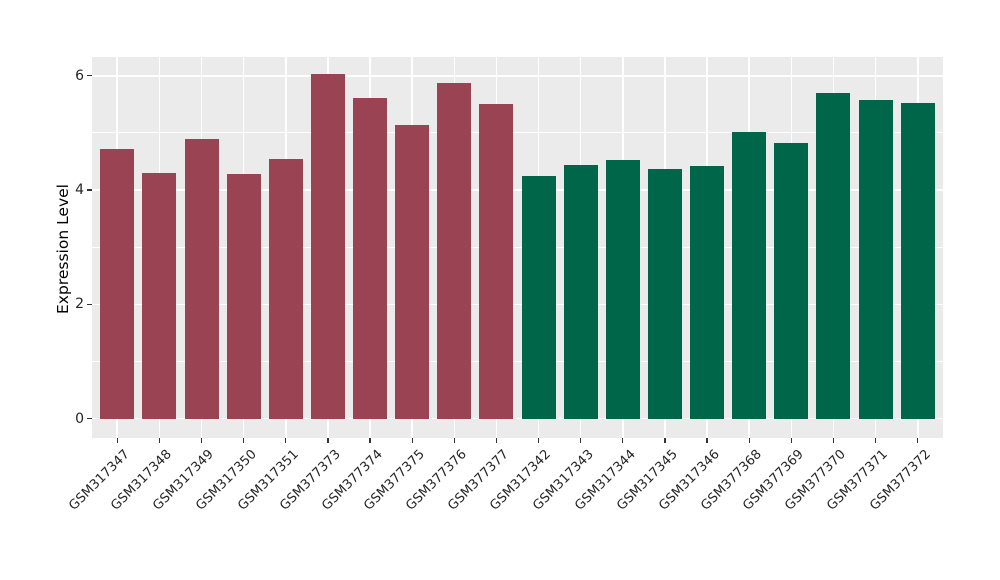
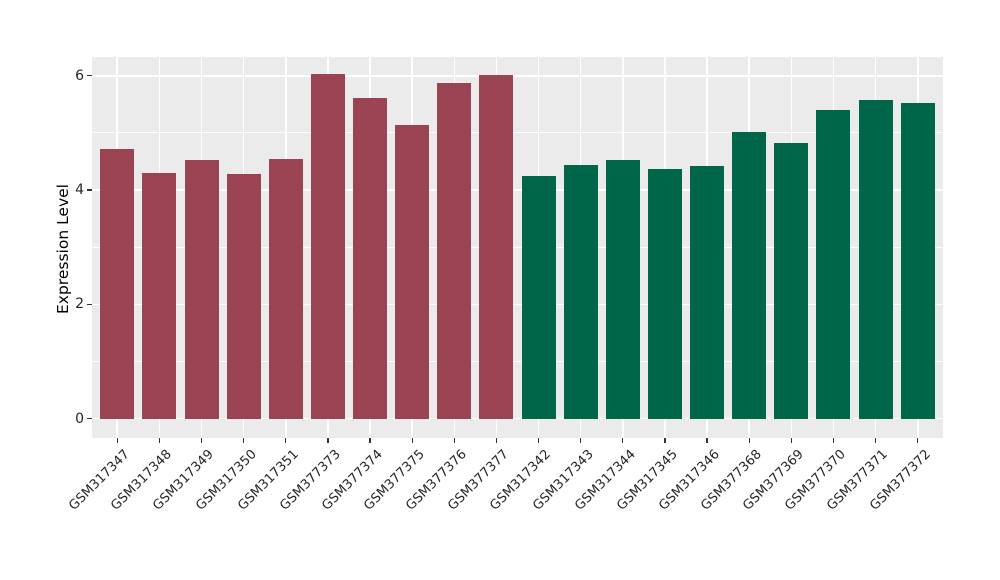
GSM317349: 4.9 -> 4.5
GSM377377: 5.5 -> 6.0
GSM377370: 5.7 -> 5.4
